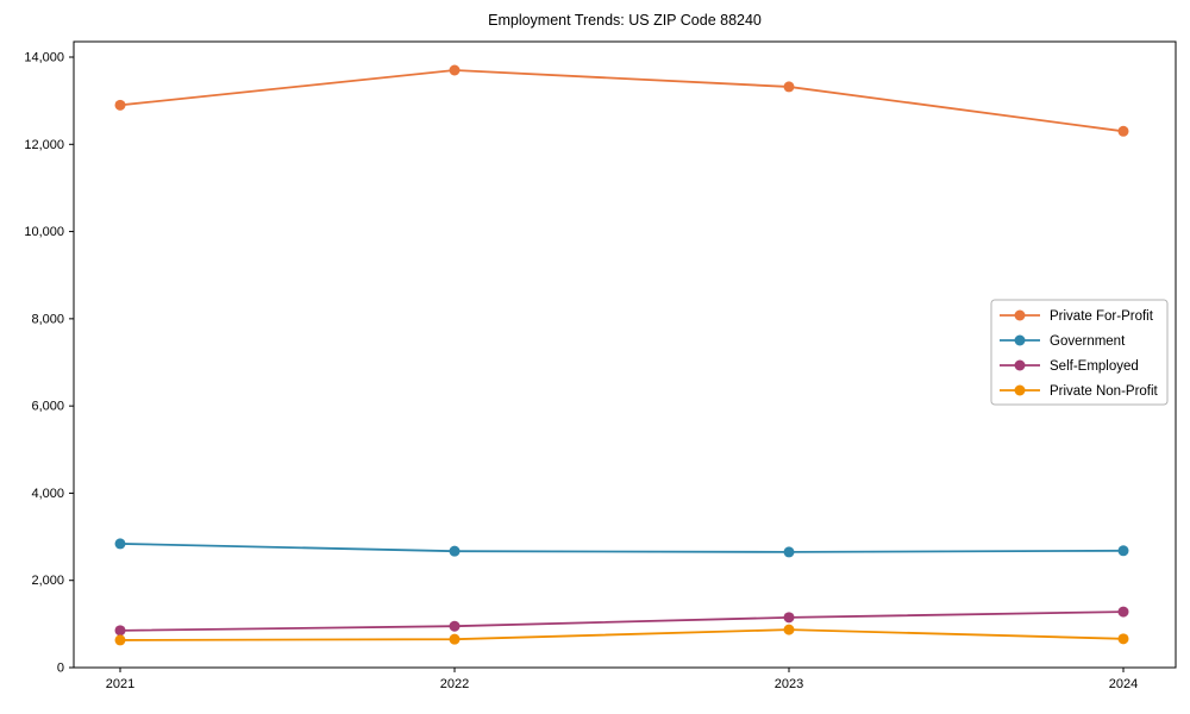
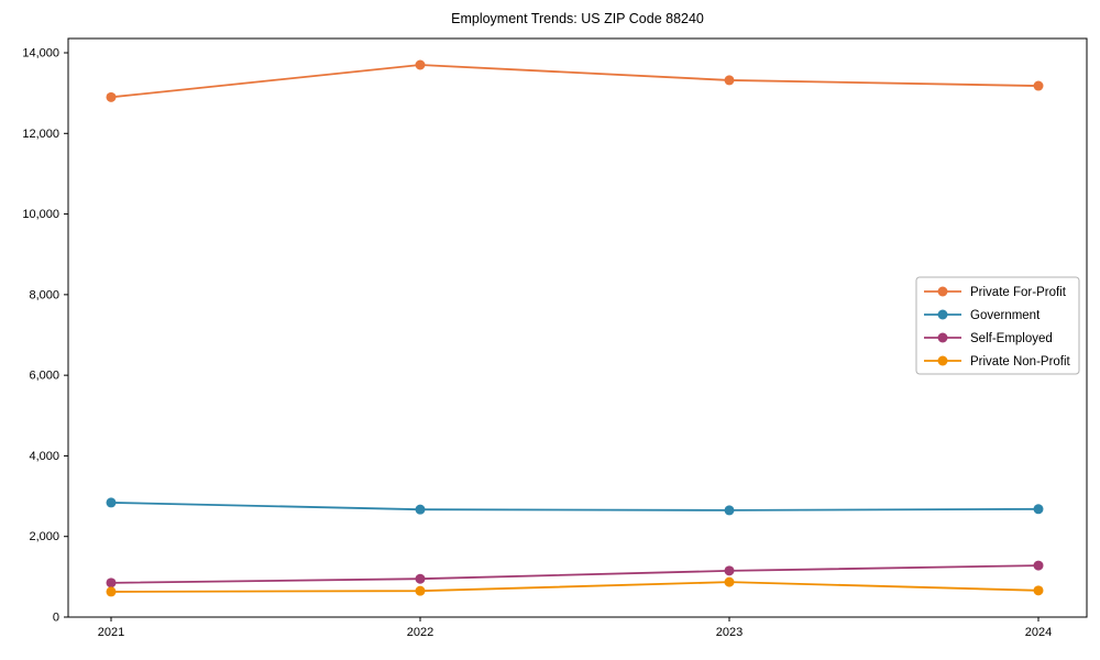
Private For-Profit/2024: 12300 -> 13200
